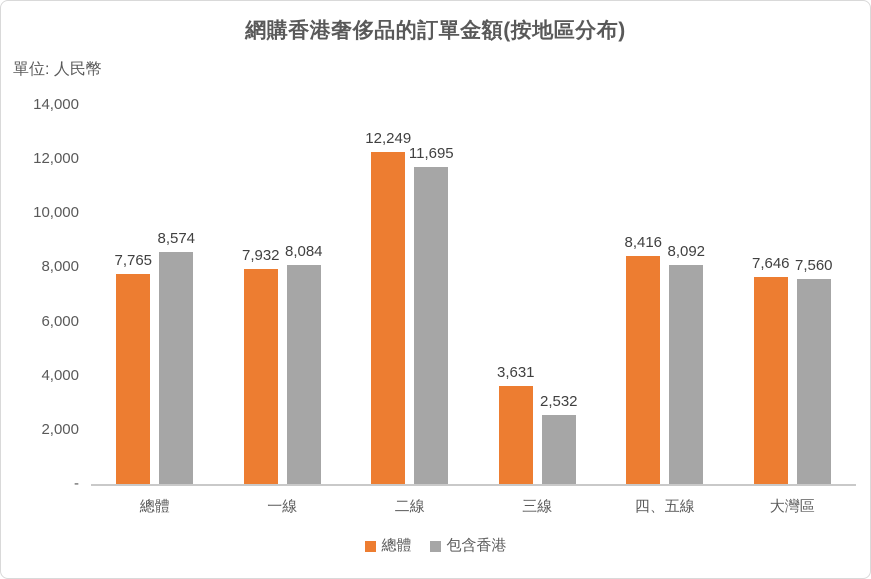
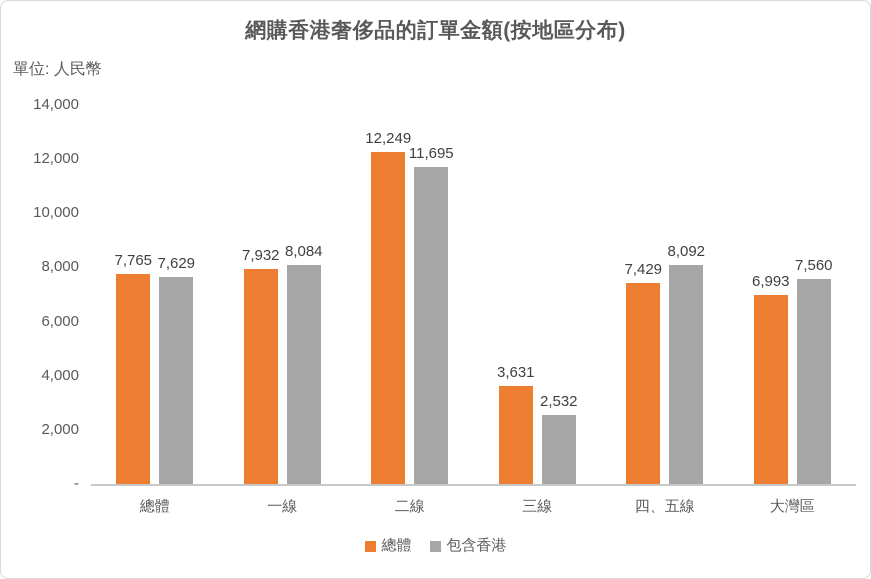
包含香港/總體: 8,574 -> 7,629
總體/四、五線: 8,416 -> 7,429
總體/大灣區: 7,646 -> 6,993
